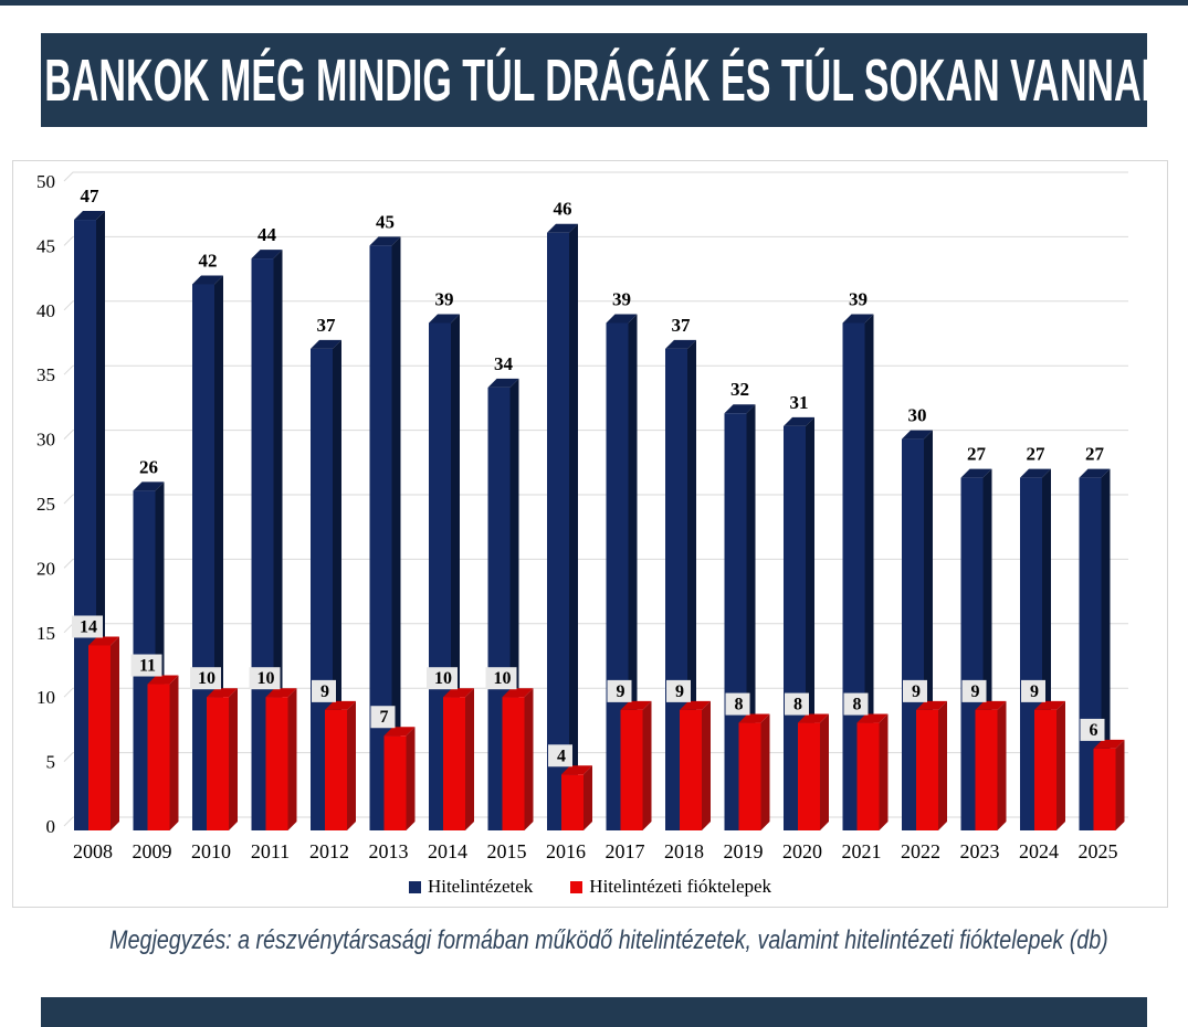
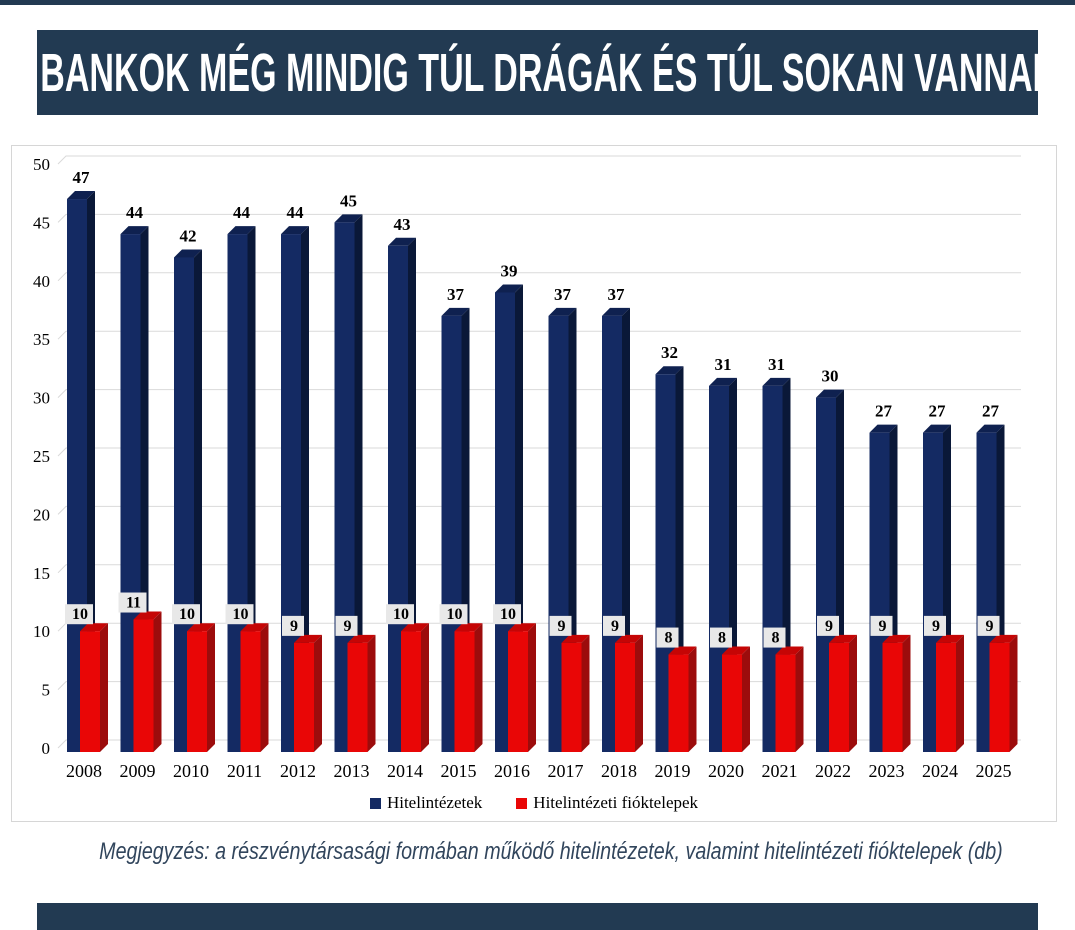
Hitelintézeti fióktelepek/2008: 14 -> 10
Hitelintézetek/2009: 26 -> 44
Hitelintézetek/2012: 37 -> 44
Hitelintézeti fióktelepek/2013: 7 -> 9
Hitelintézetek/2014: 39 -> 43
Hitelintézetek/2015: 34 -> 37
Hitelintézetek/2016: 46 -> 39
Hitelintézeti fióktelepek/2016: 4 -> 10
Hitelintézetek/2017: 39 -> 37
Hitelintézetek/2021: 39 -> 31
Hitelintézeti fióktelepek/2025: 6 -> 9
